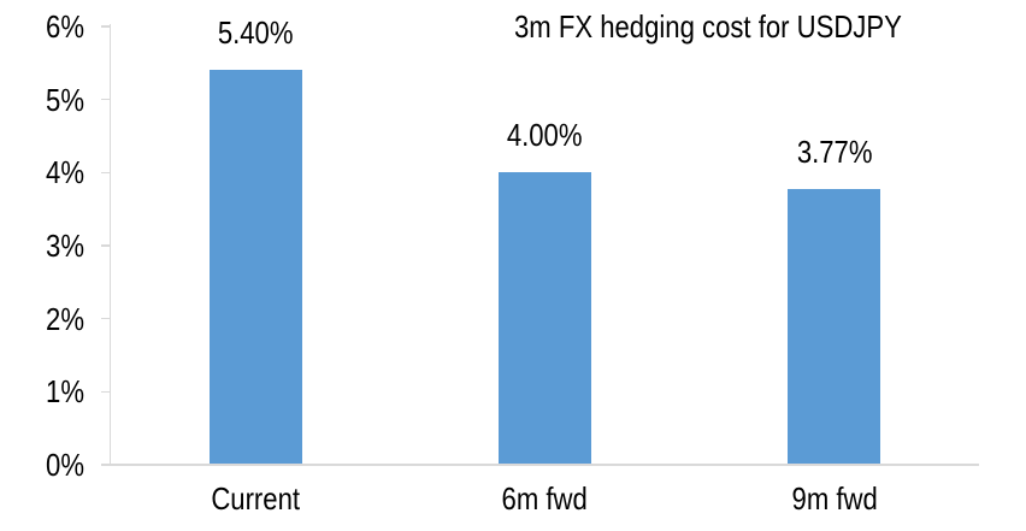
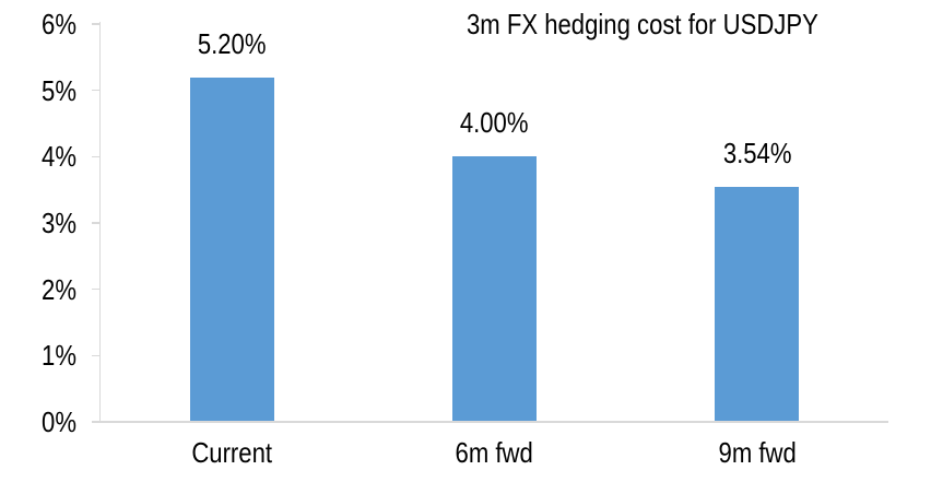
Current: 5.40% -> 5.20%
9m fwd: 3.77% -> 3.54%
